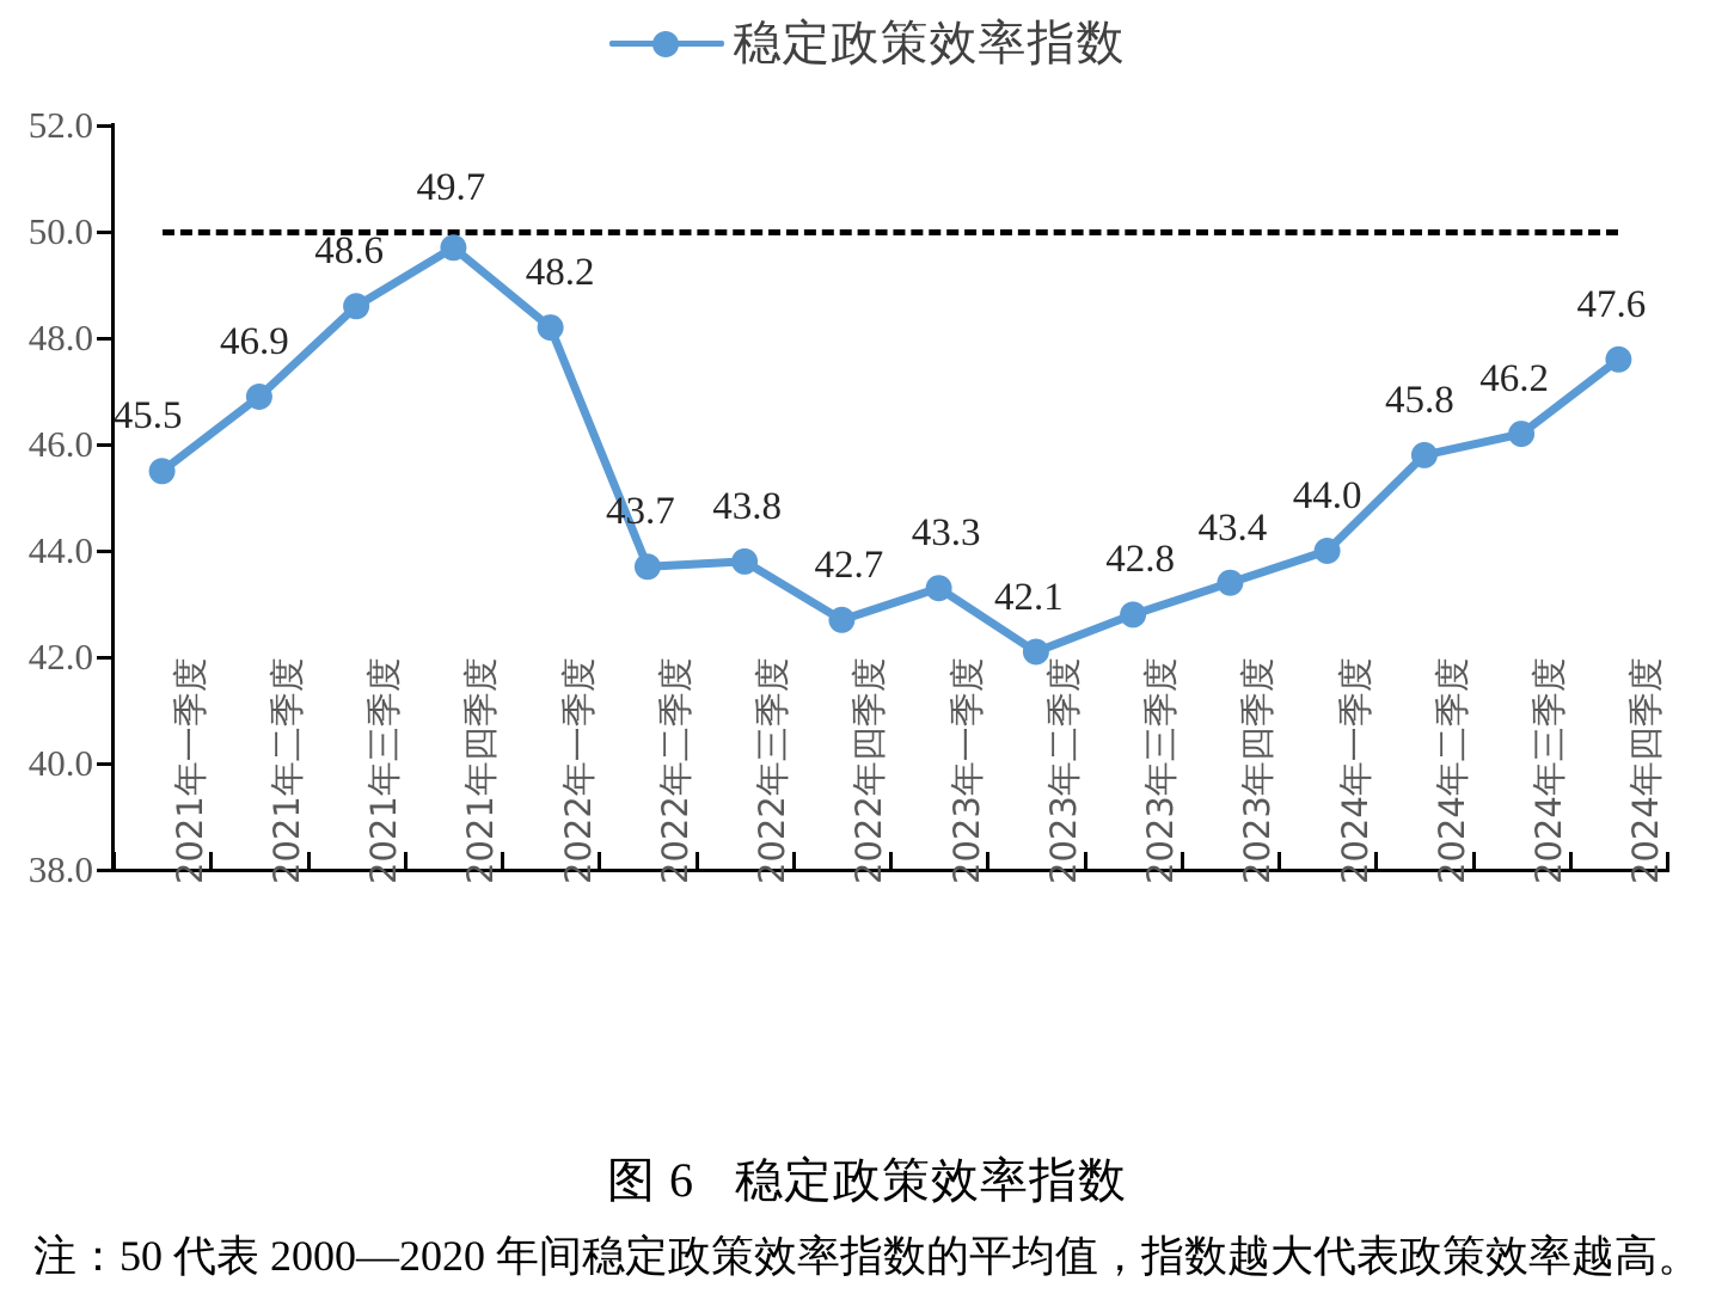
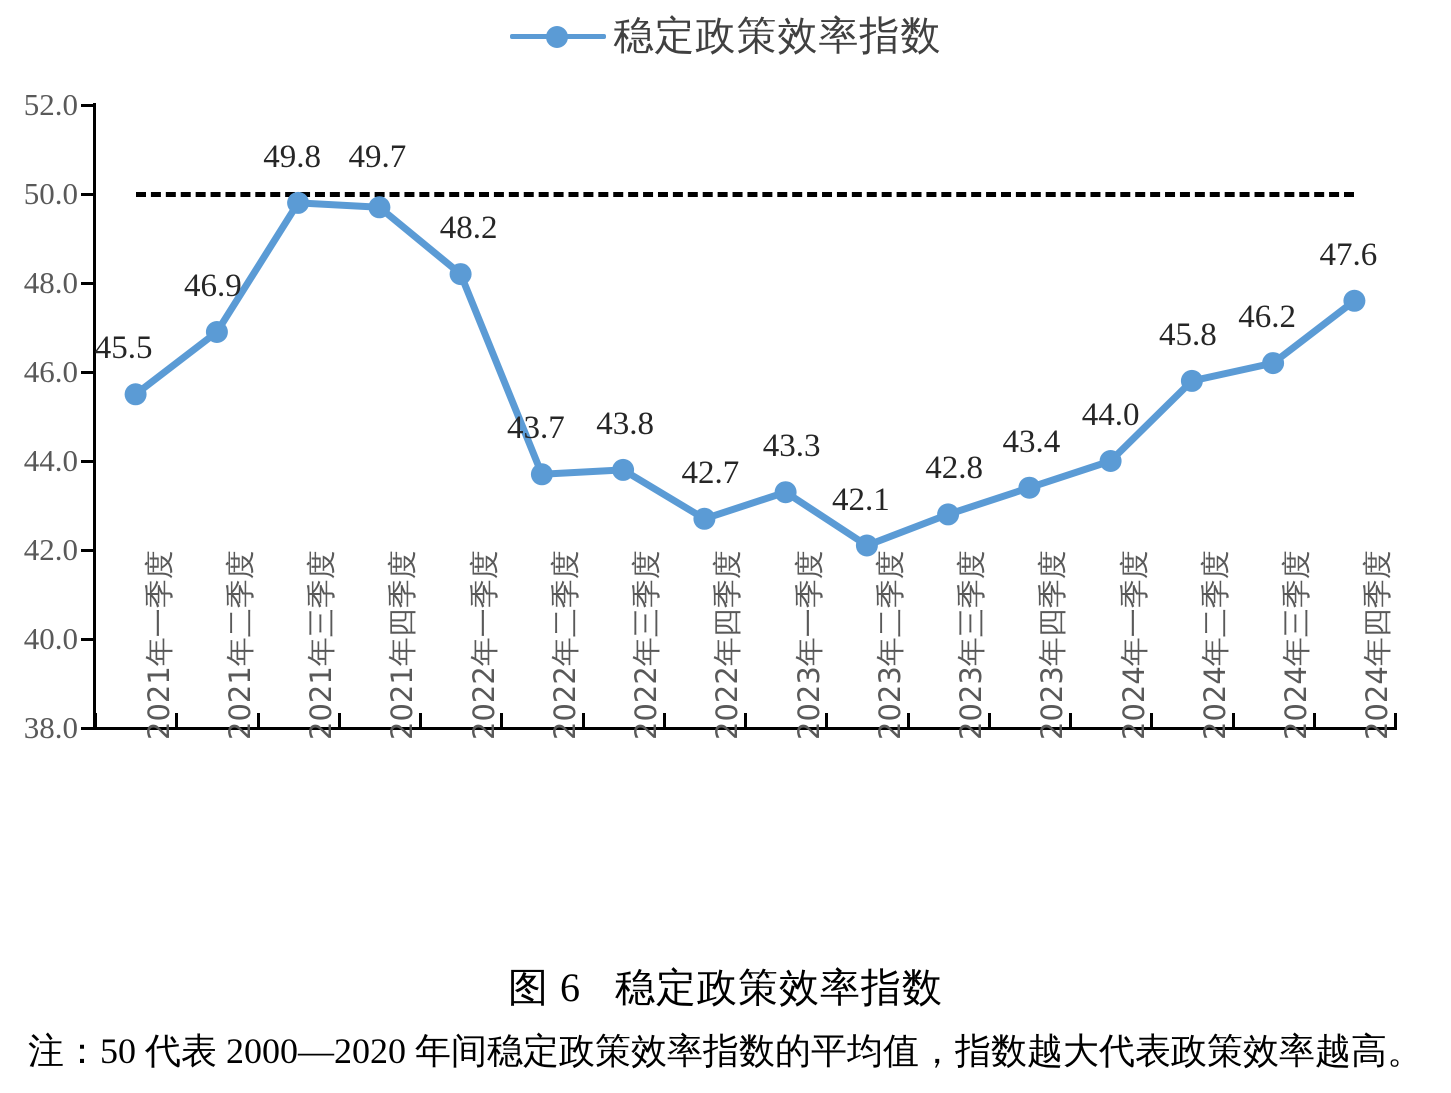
2021年三季度: 48.6 -> 49.8
